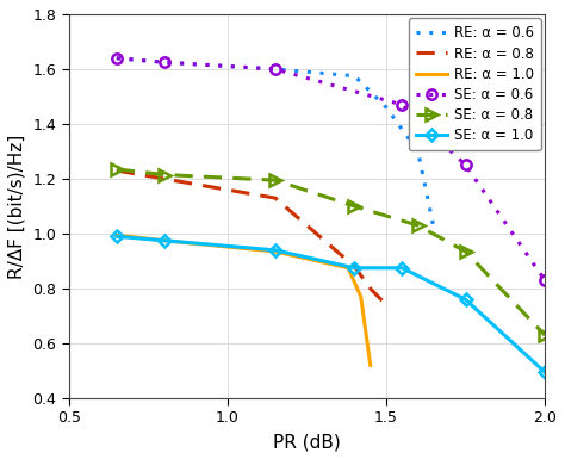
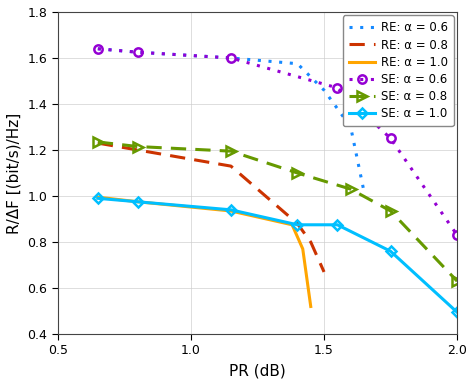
RE: α = 0.8/1.5: 0.74 -> 0.67
